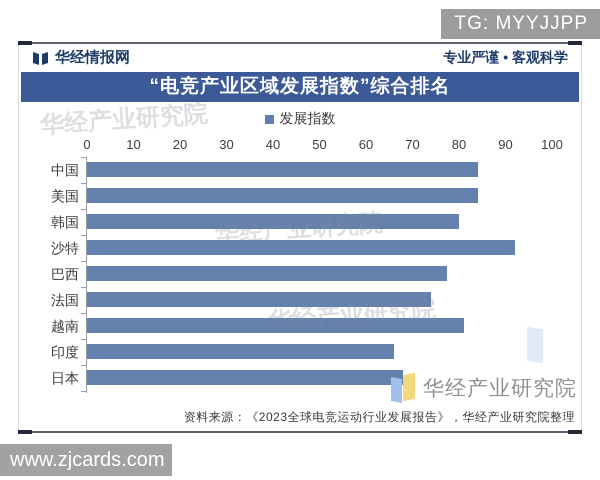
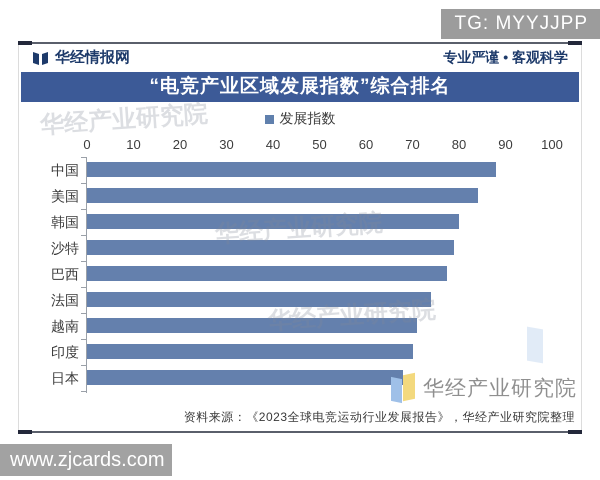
中国: 84 -> 88
沙特: 92 -> 79
越南: 81 -> 71
印度: 66 -> 70
